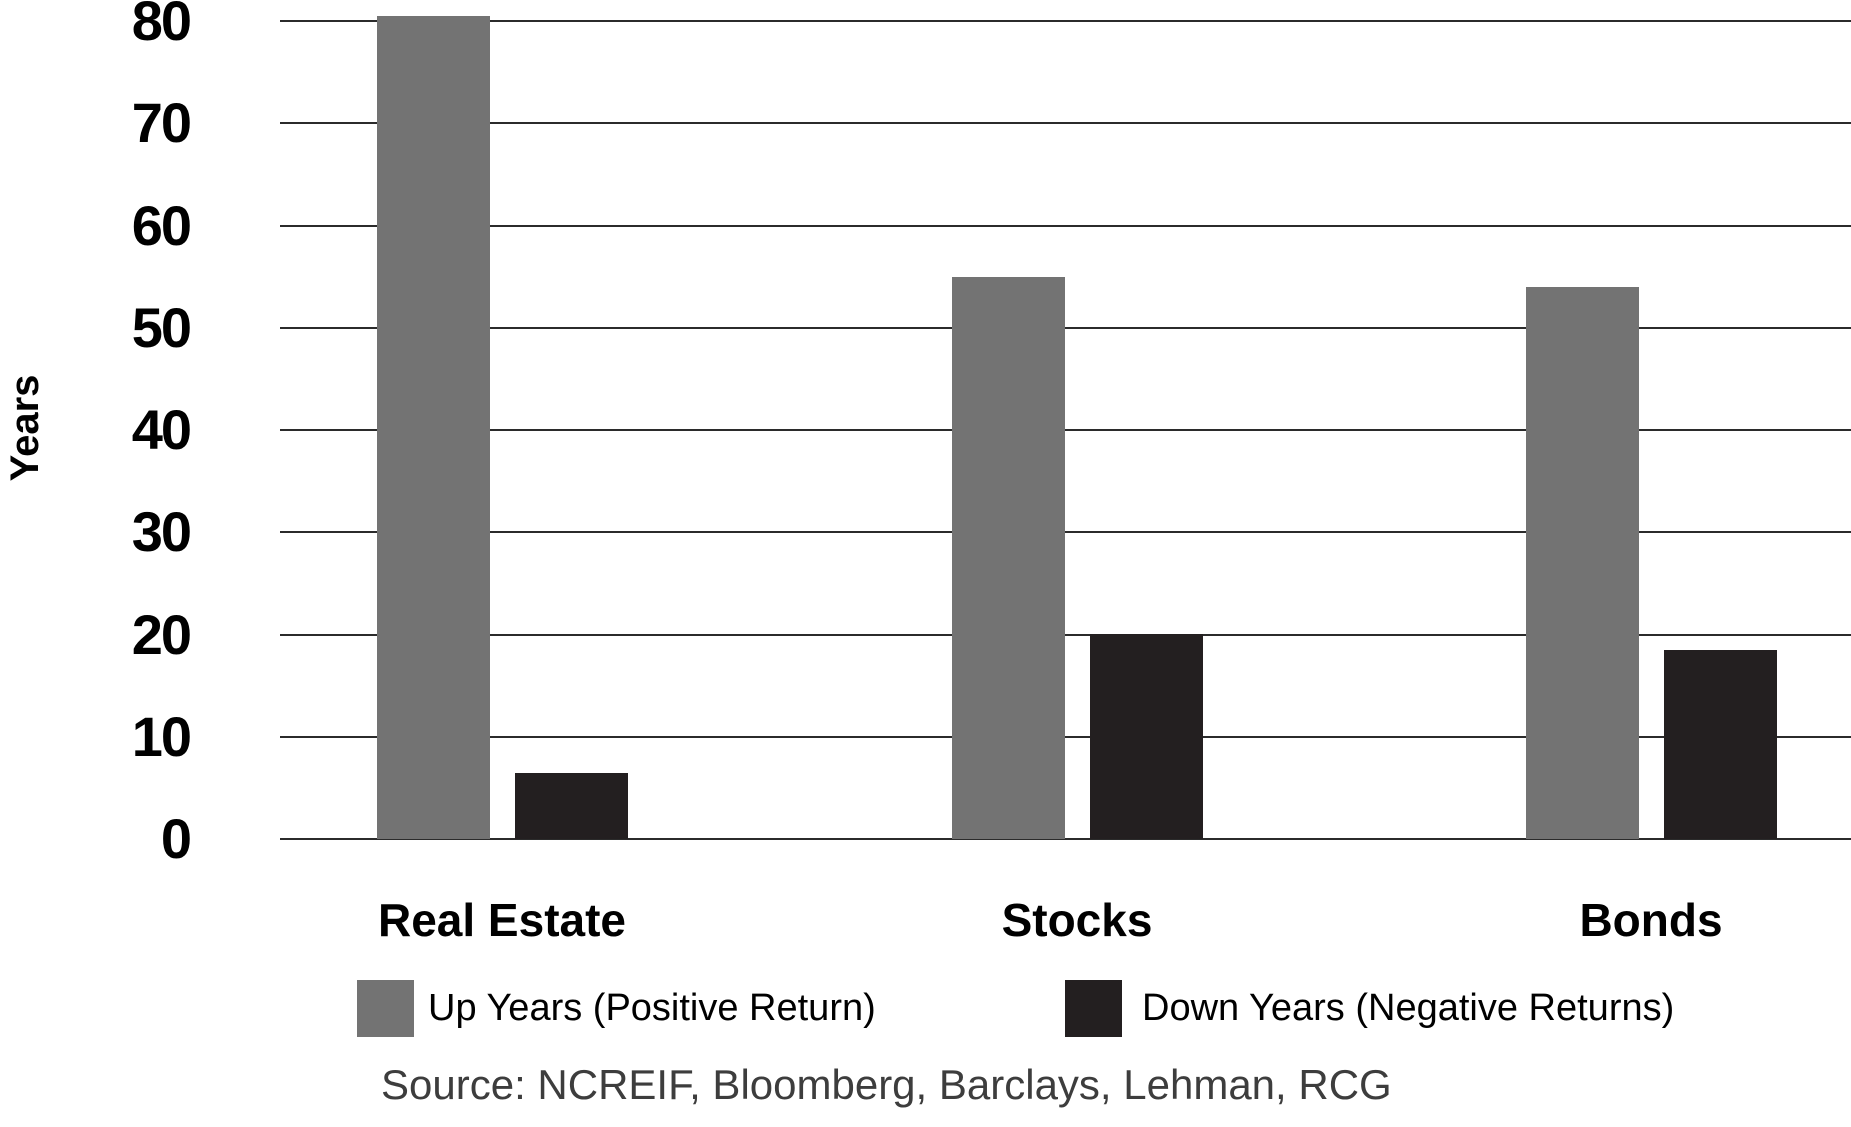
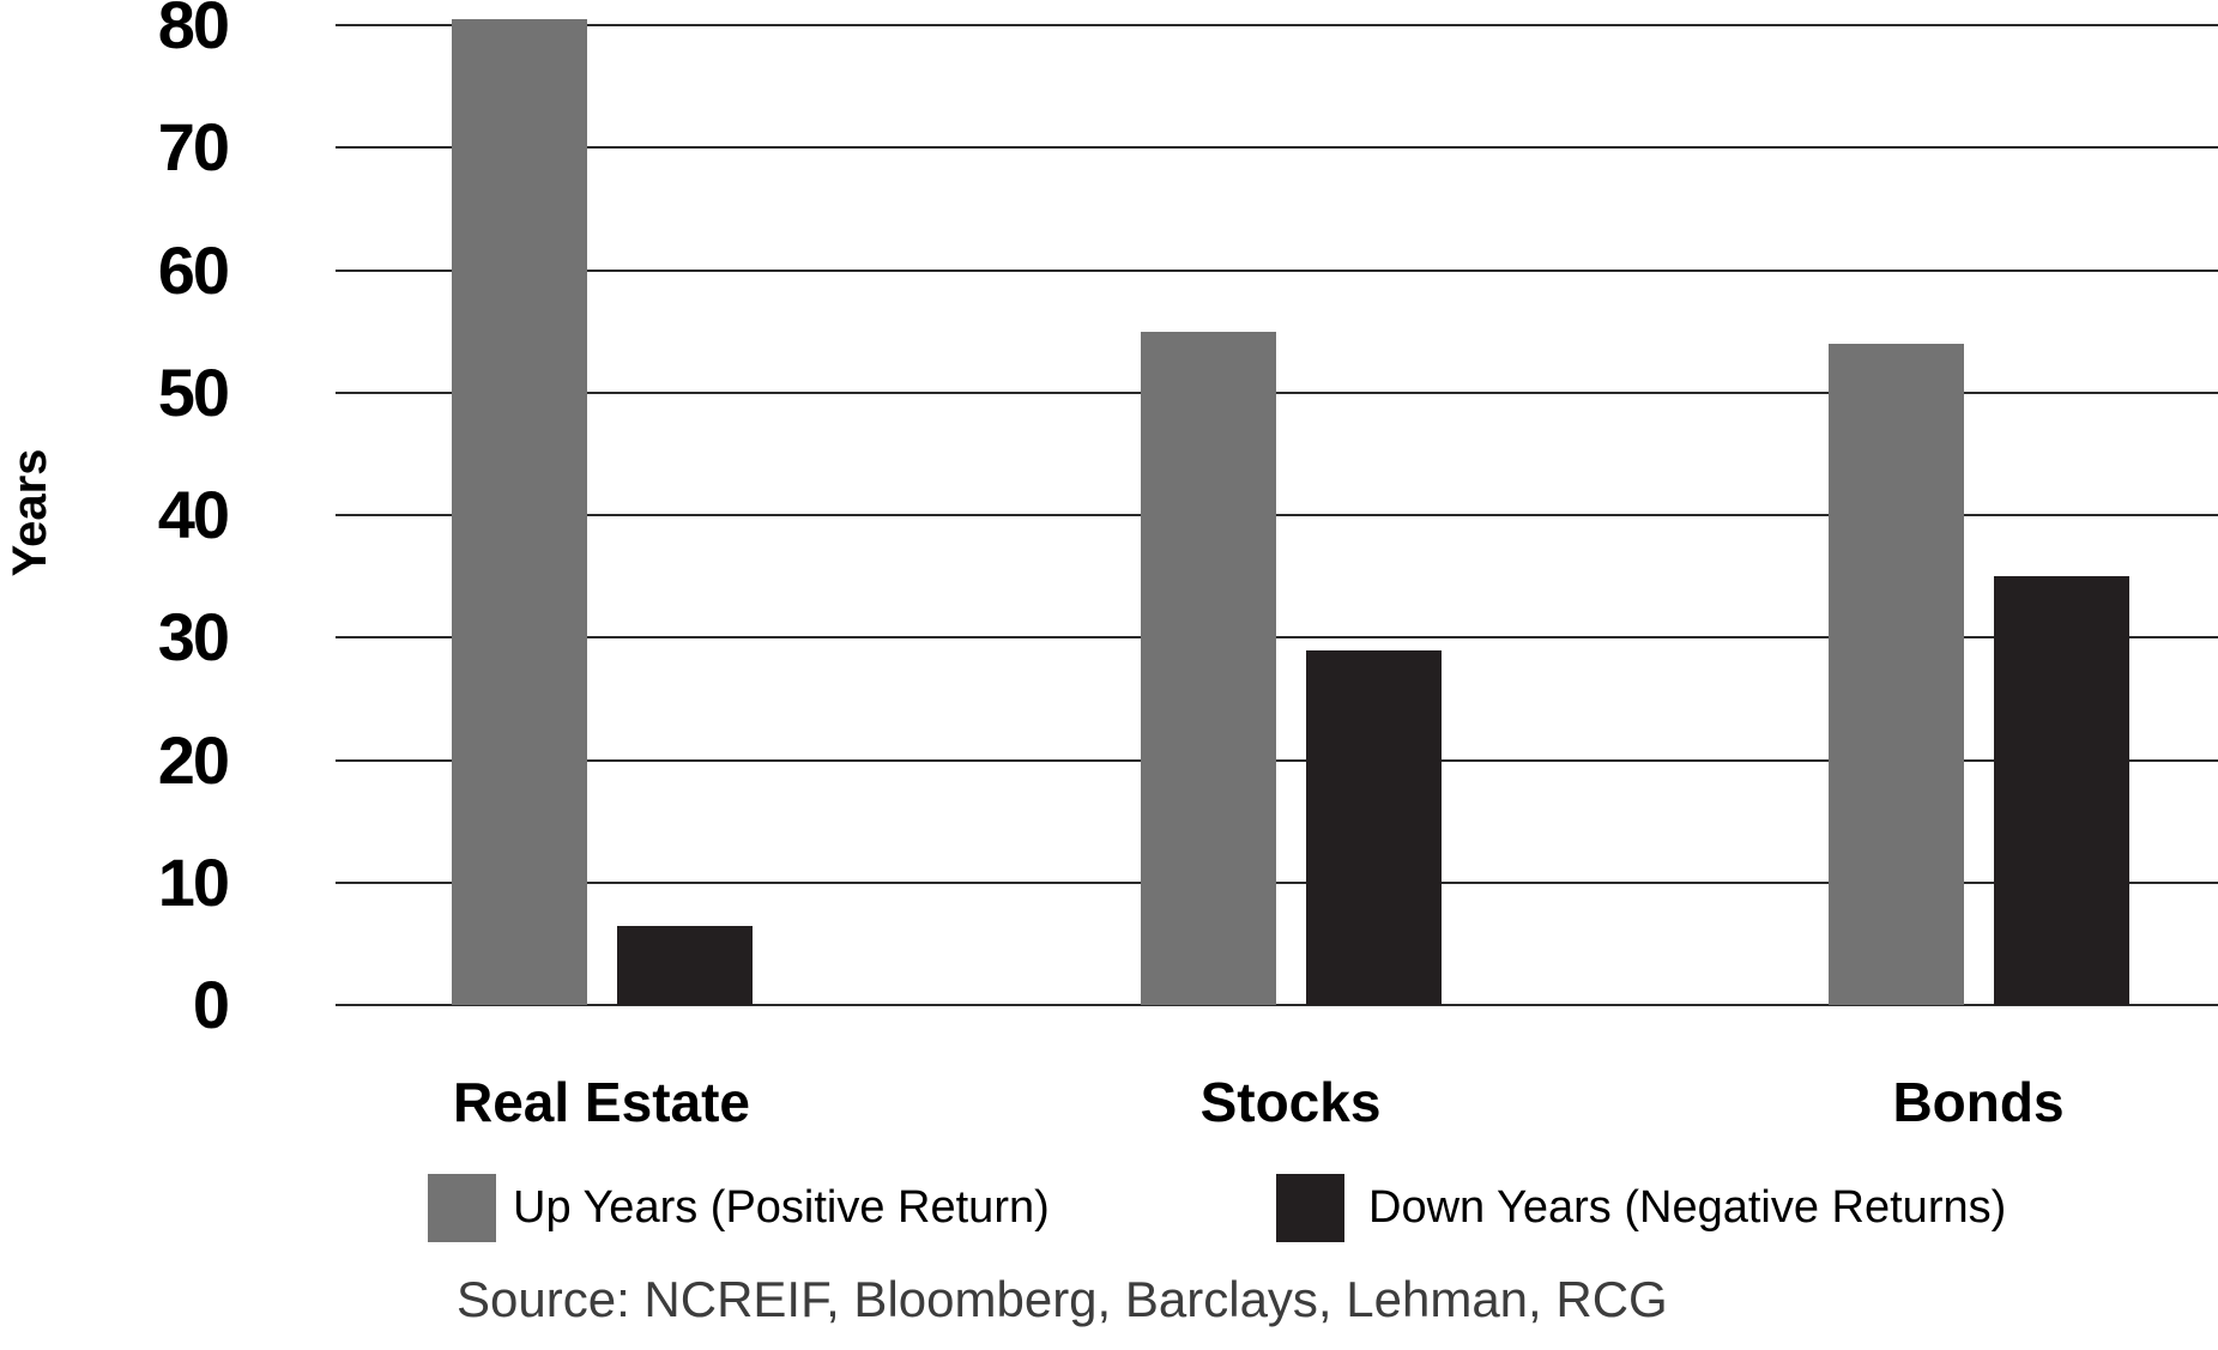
Down Years (Negative Returns)/Stocks: 20.0 -> 28.9
Down Years (Negative Returns)/Bonds: 18.5 -> 35.0
